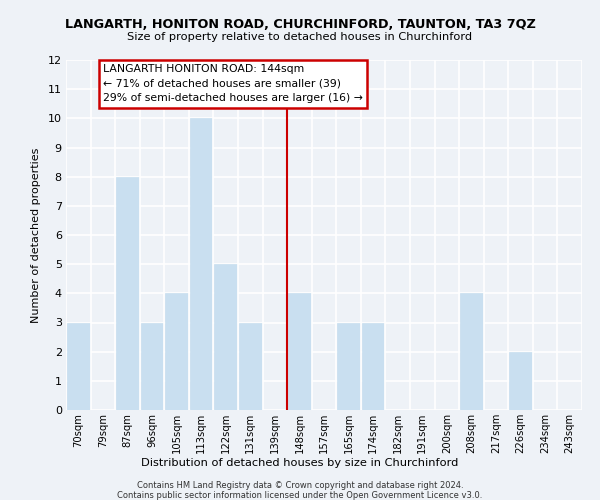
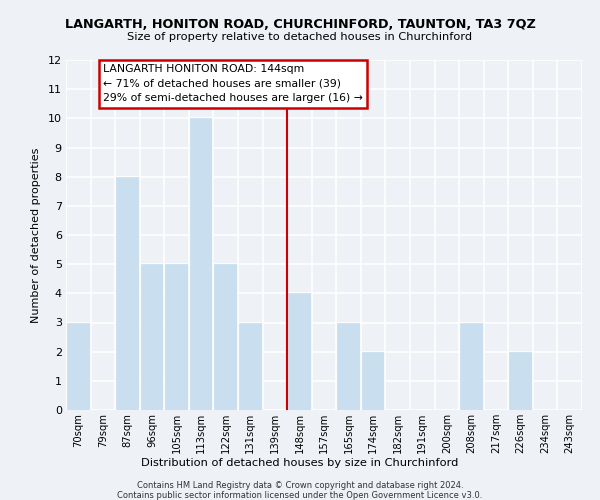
96sqm: 3 -> 5
105sqm: 4 -> 5
174sqm: 3 -> 2
208sqm: 4 -> 3
